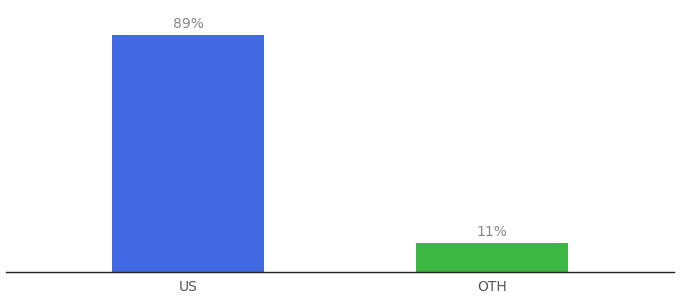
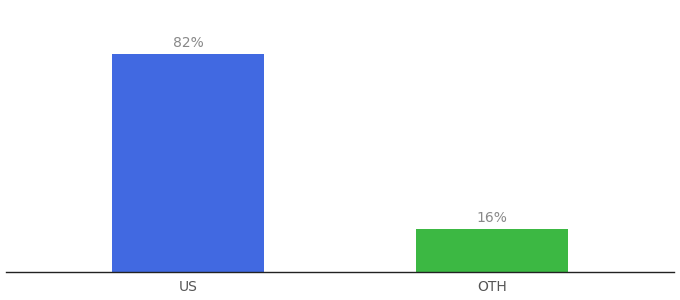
US: 89% -> 82%
OTH: 11% -> 16%
